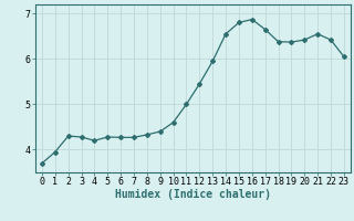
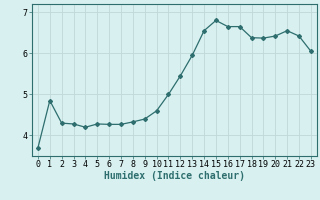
1: 3.95 -> 4.85
16: 6.87 -> 6.65
